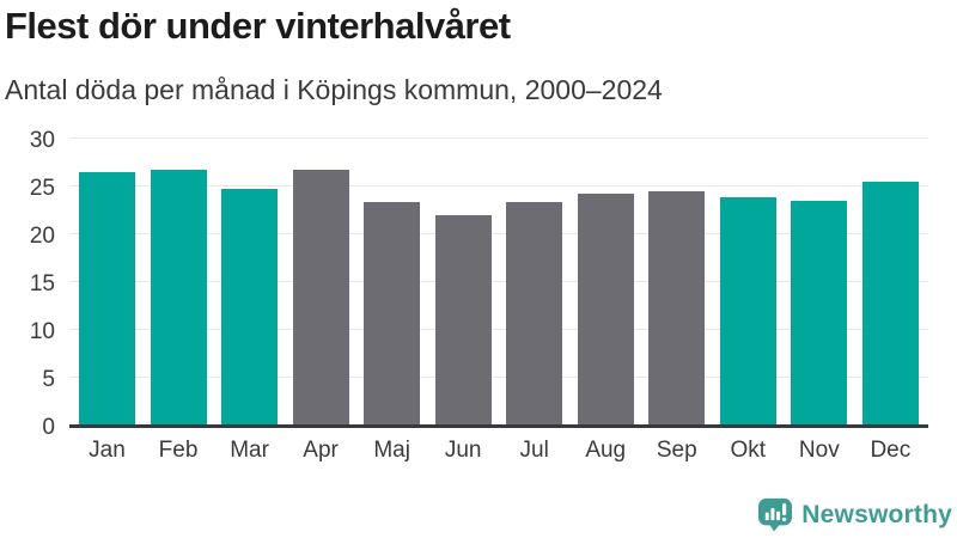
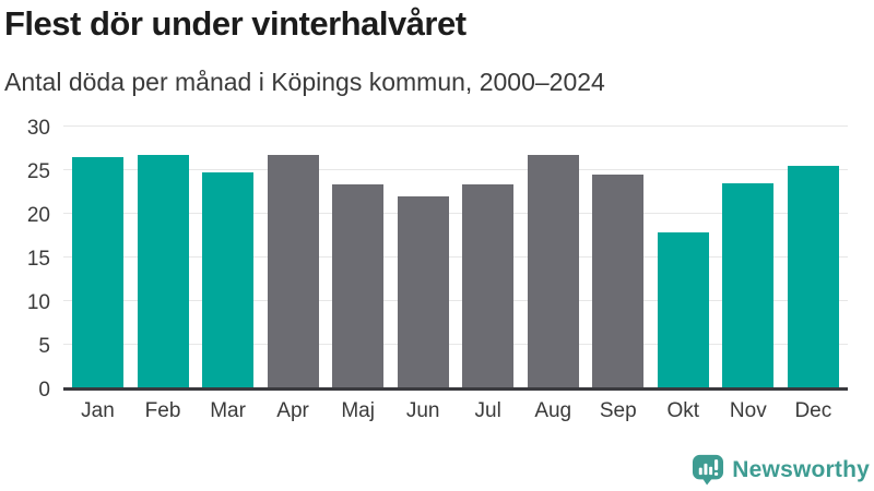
Aug: 24 -> 27
Okt: 24 -> 18
